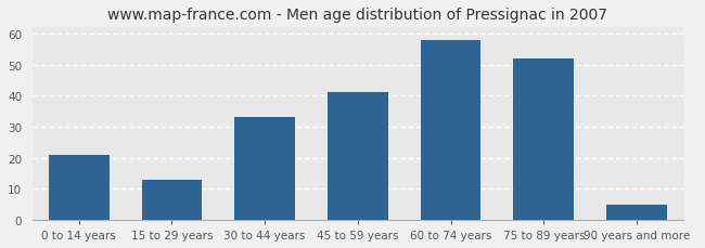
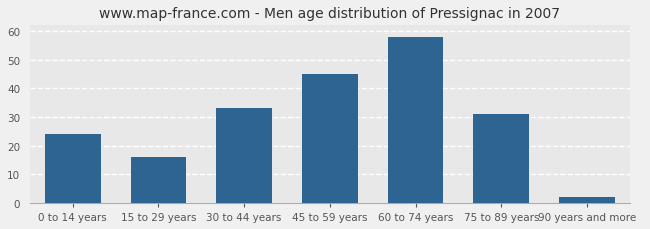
0 to 14 years: 21 -> 24
15 to 29 years: 13 -> 16
45 to 59 years: 41 -> 45
75 to 89 years: 52 -> 31
90 years and more: 5 -> 2
